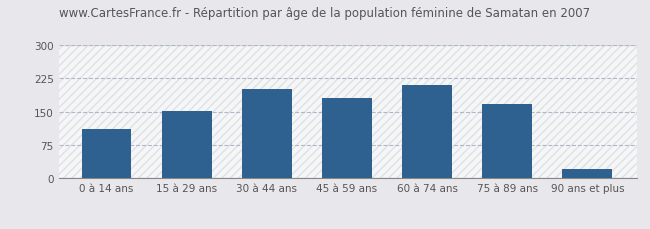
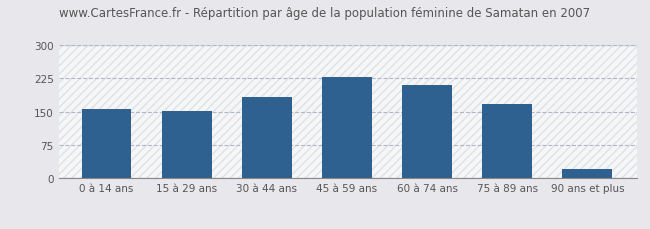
0 à 14 ans: 110 -> 157
30 à 44 ans: 200 -> 183
45 à 59 ans: 180 -> 228
